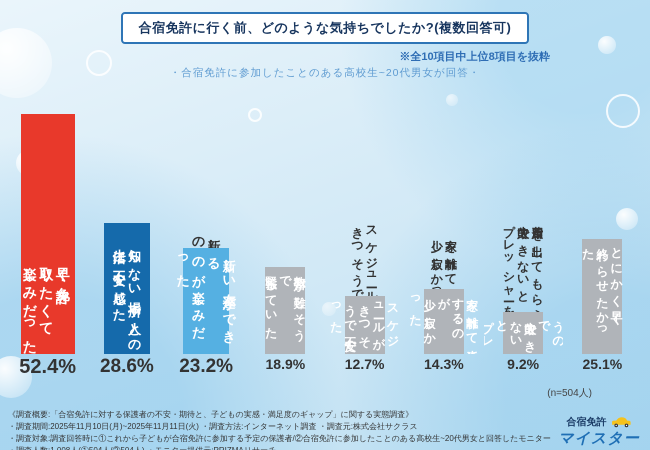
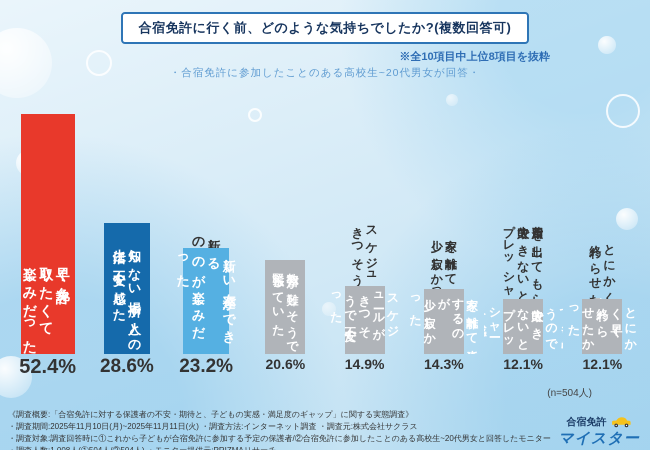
教習が難しそうで緊張していた: 18.9% -> 20.6%
スケジュールがきつそうで不安だった: 12.7% -> 14.9%
費用を出してもらうので失敗できないとプレッシャーを感じた: 9.2% -> 12.1%
とにかく早く終わらせたかった: 25.1% -> 12.1%
